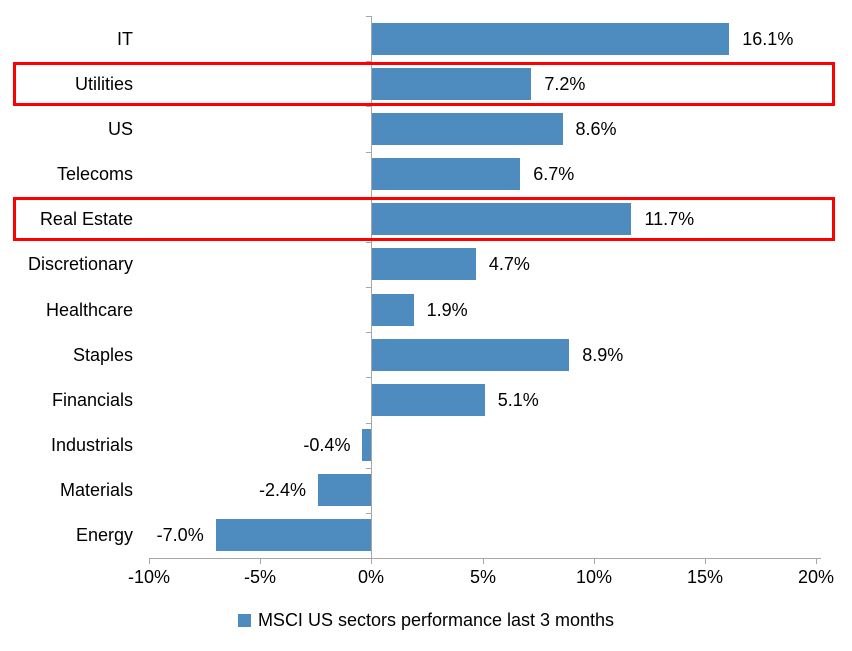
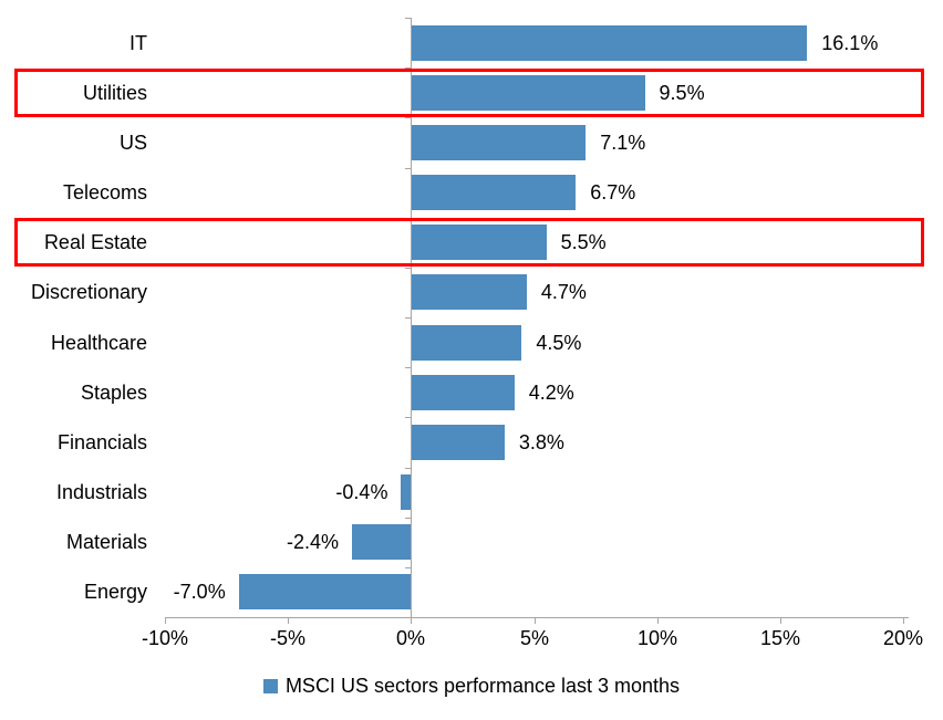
Utilities: 7.2% -> 9.5%
US: 8.6% -> 7.1%
Real Estate: 11.7% -> 5.5%
Healthcare: 1.9% -> 4.5%
Staples: 8.9% -> 4.2%
Financials: 5.1% -> 3.8%
